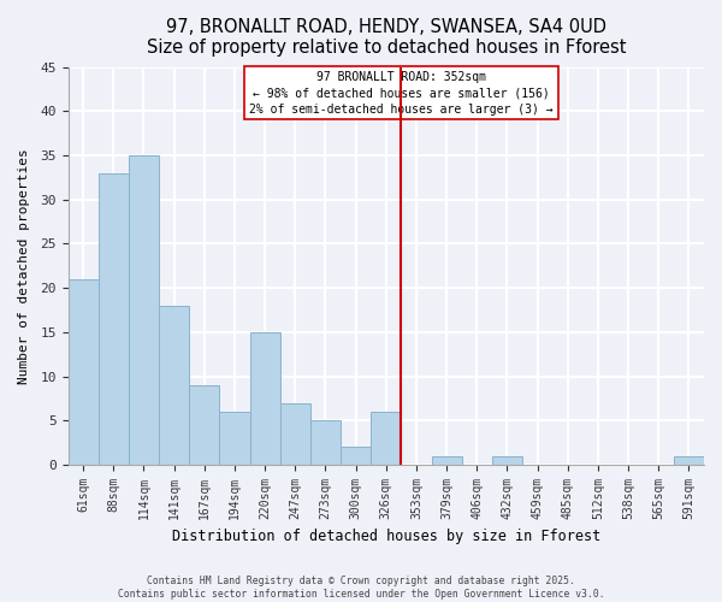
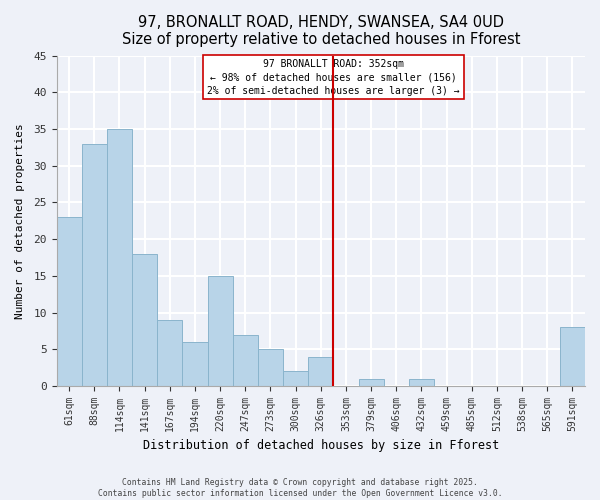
61sqm: 21 -> 23
326sqm: 6 -> 4
591sqm: 1 -> 8
